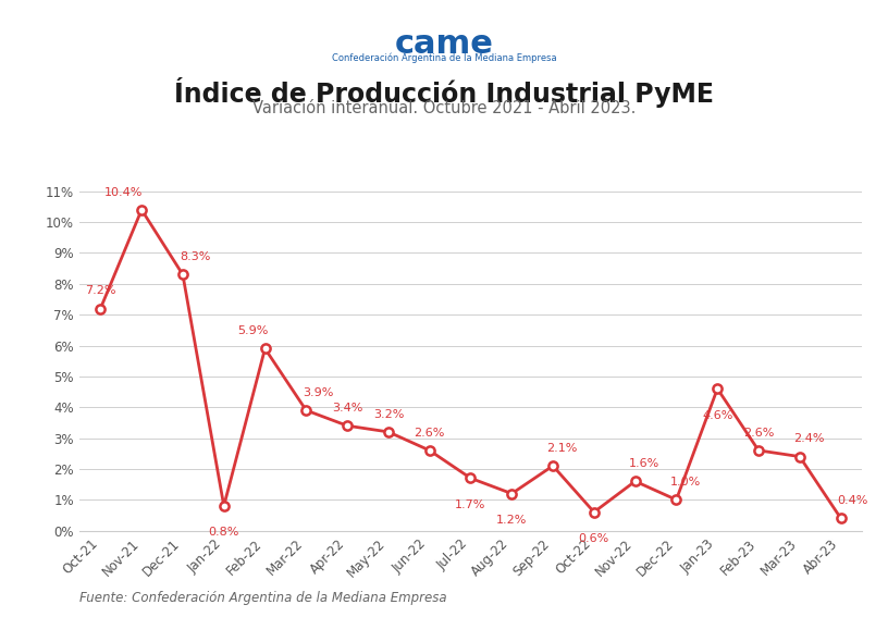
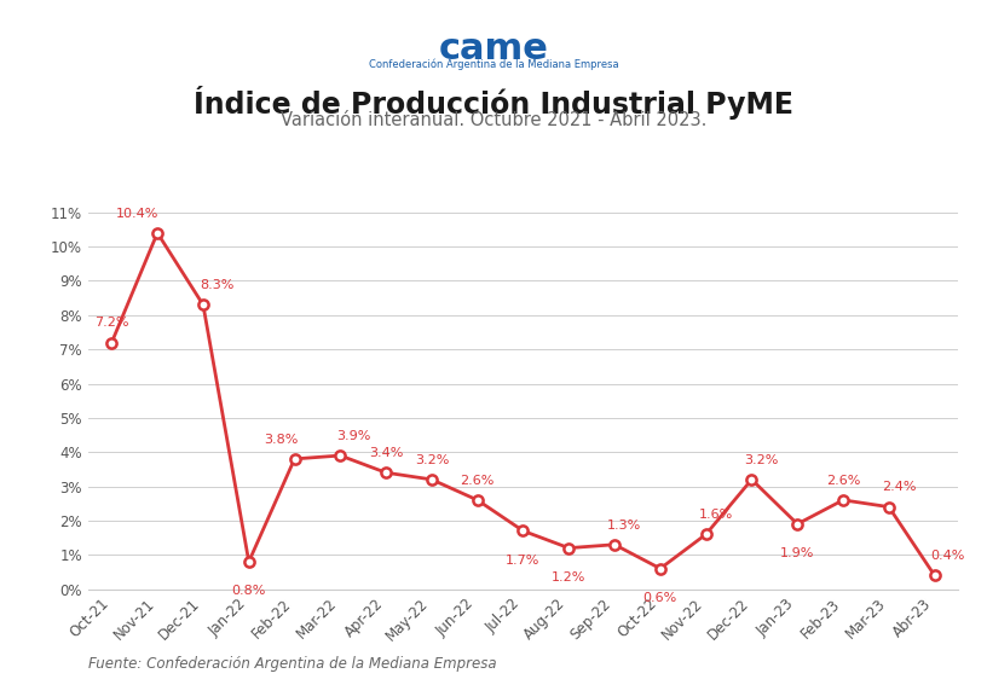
Feb-22: 5.9% -> 3.8%
Sep-22: 2.1% -> 1.3%
Dec-22: 1.0% -> 3.2%
Jan-23: 4.6% -> 1.9%
